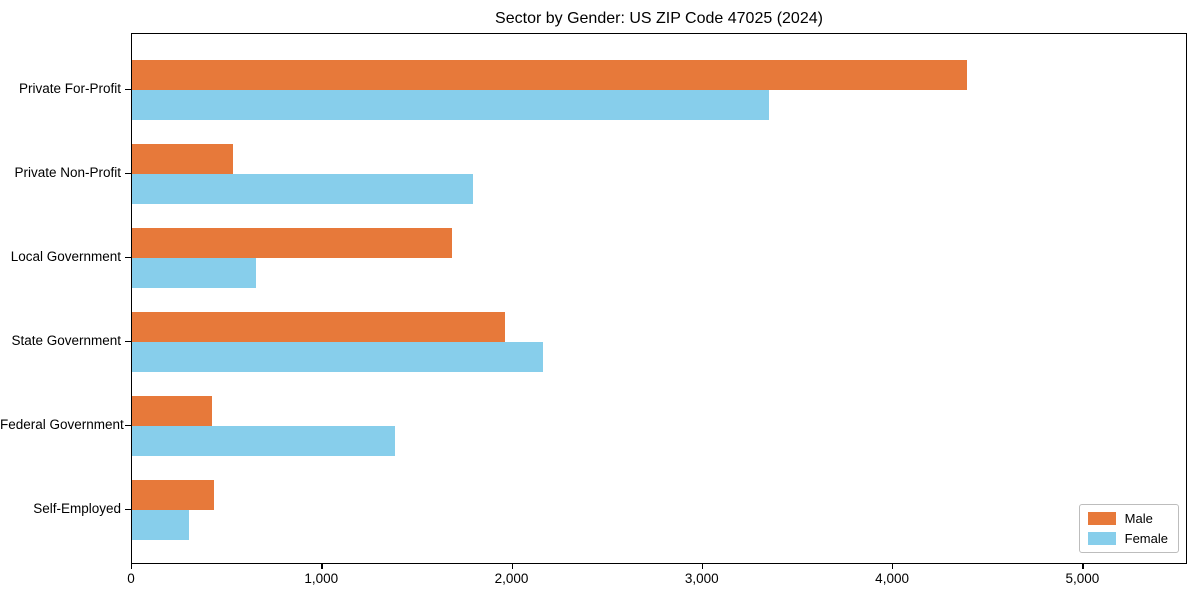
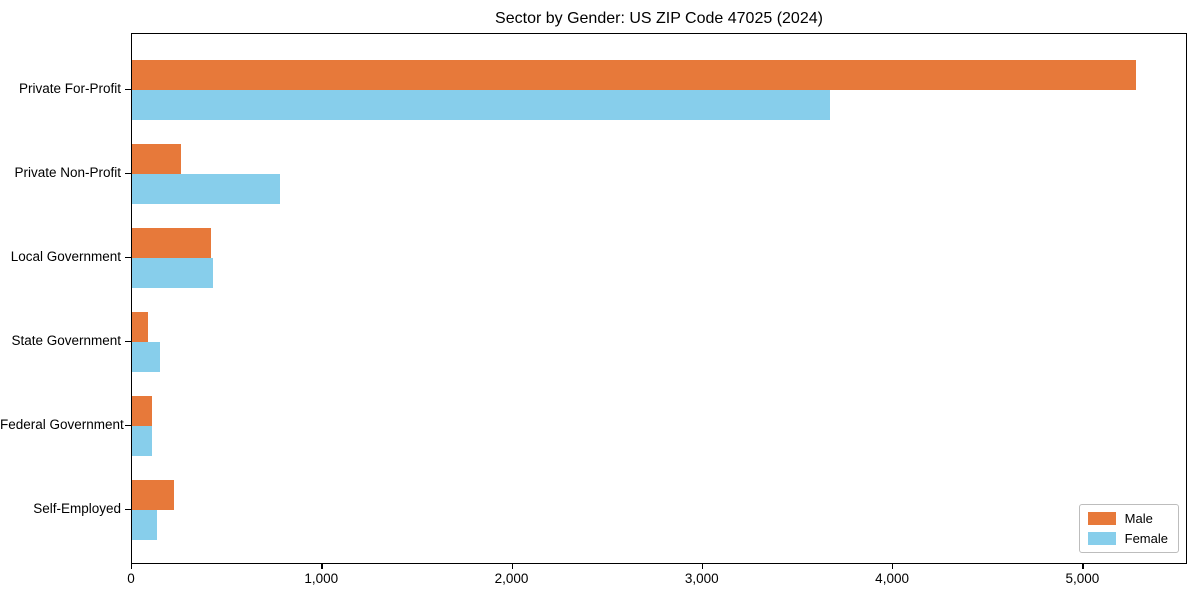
Male/Private For-Profit: 4390 -> 5280
Female/Private For-Profit: 3350 -> 3670
Male/Private Non-Profit: 530 -> 260
Female/Private Non-Profit: 1790 -> 780
Male/Local Government: 1680 -> 420
Female/Local Government: 650 -> 420
Male/State Government: 1960 -> 80
Female/State Government: 2160 -> 140
Male/Federal Government: 420 -> 100
Female/Federal Government: 1380 -> 100
Male/Self-Employed: 430 -> 220
Female/Self-Employed: 300 -> 130
